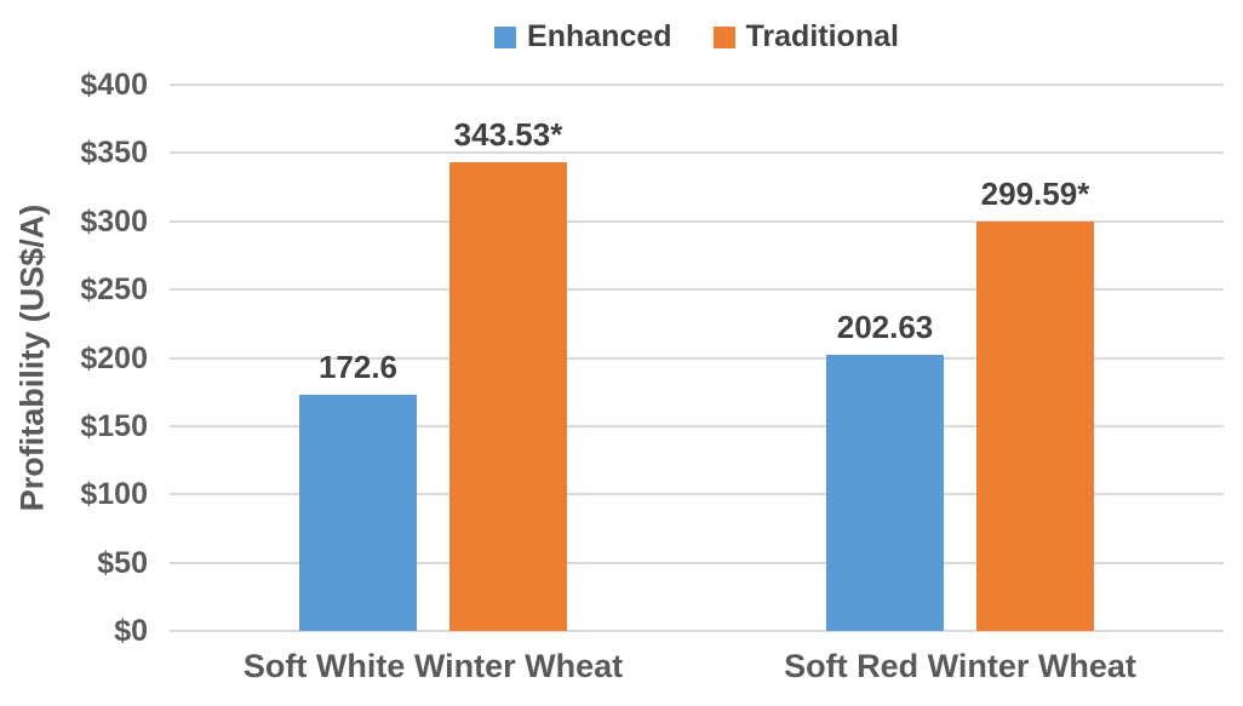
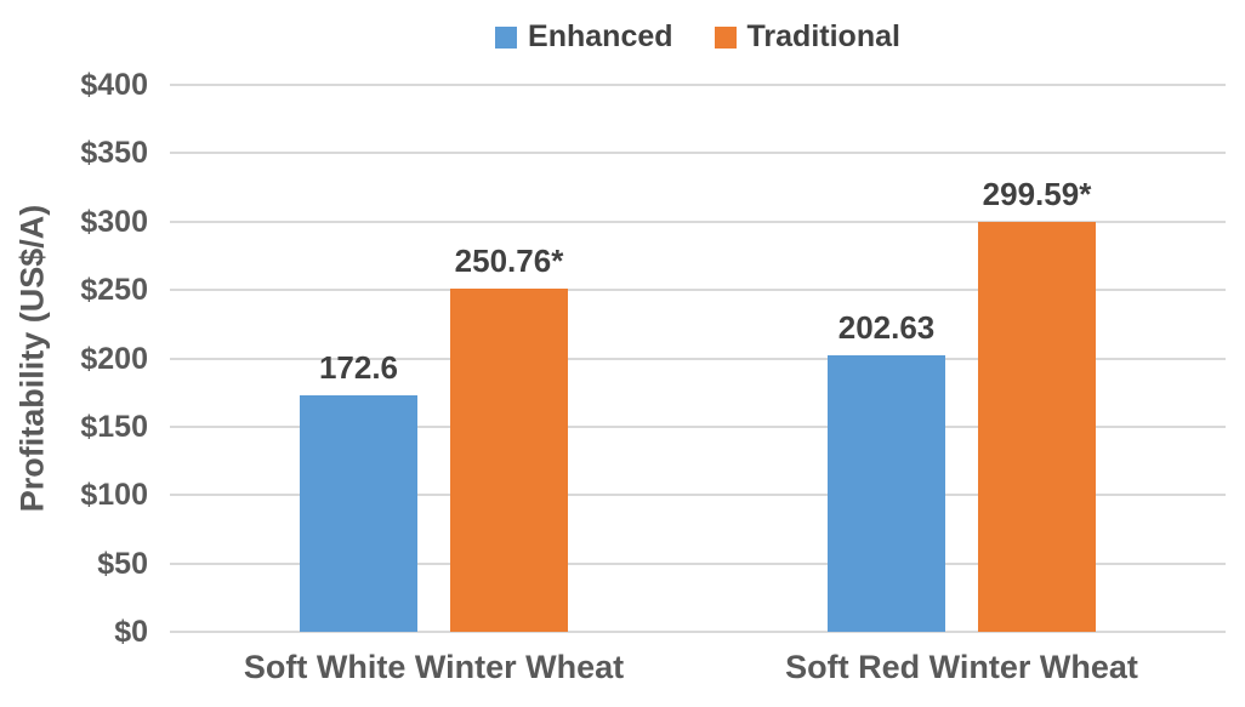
Traditional/Soft White Winter Wheat: 343.53 -> 250.76
